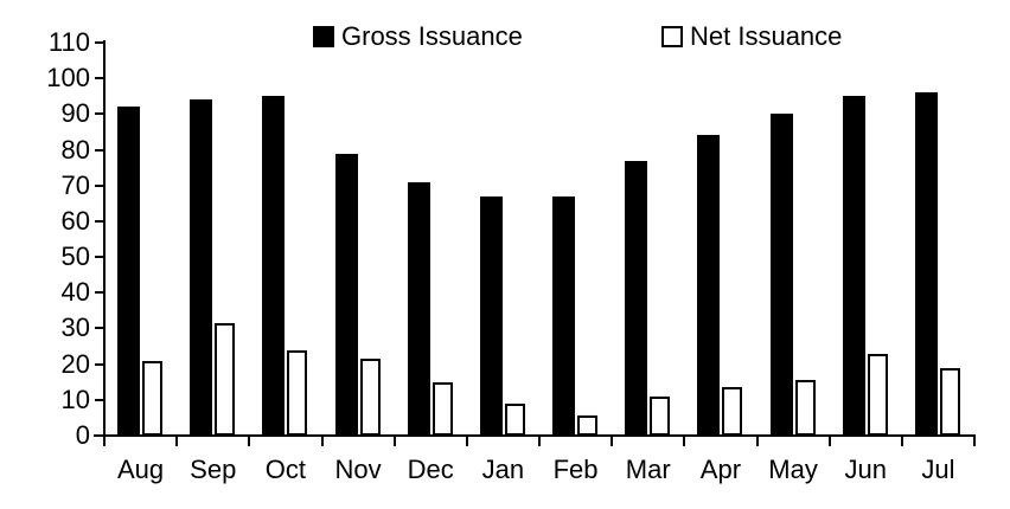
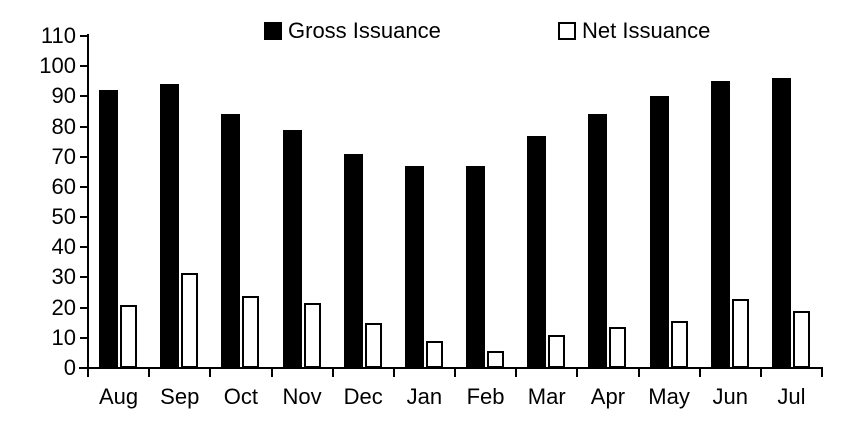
Gross Issuance/Oct: 95 -> 84
